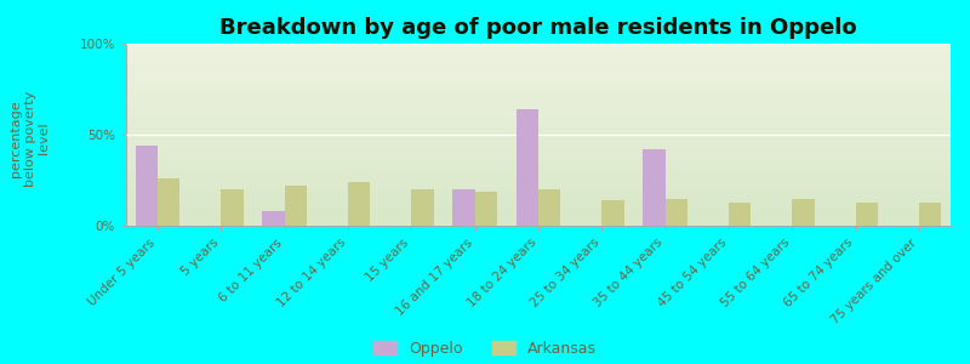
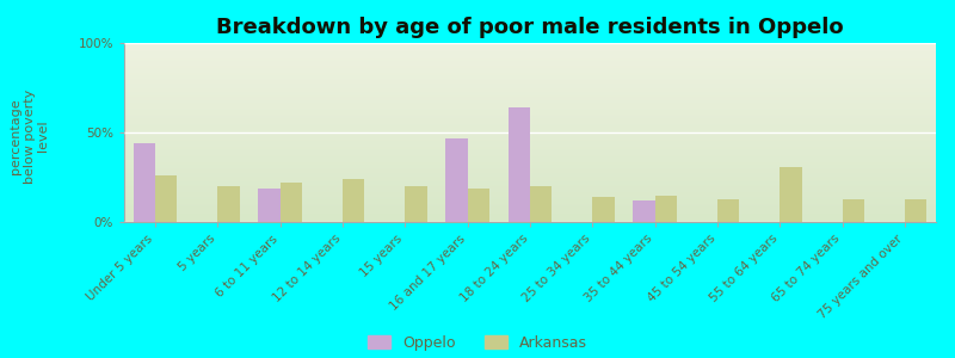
Oppelo/6 to 11 years: 8% -> 19%
Oppelo/16 and 17 years: 20% -> 47%
Oppelo/35 to 44 years: 42% -> 12%
Arkansas/55 to 64 years: 15% -> 31%
